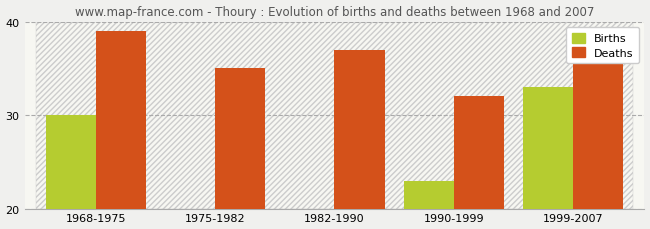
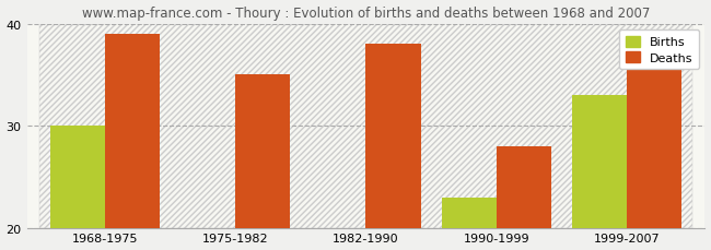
Deaths/1982-1990: 37 -> 38
Deaths/1990-1999: 32 -> 28
